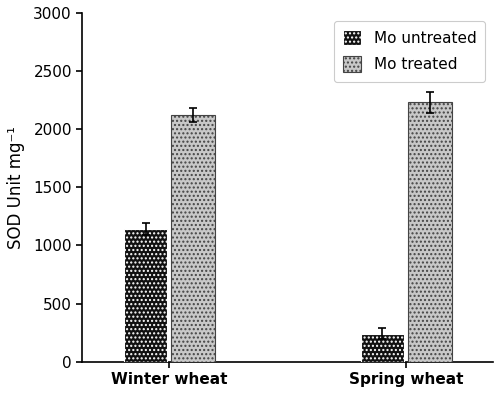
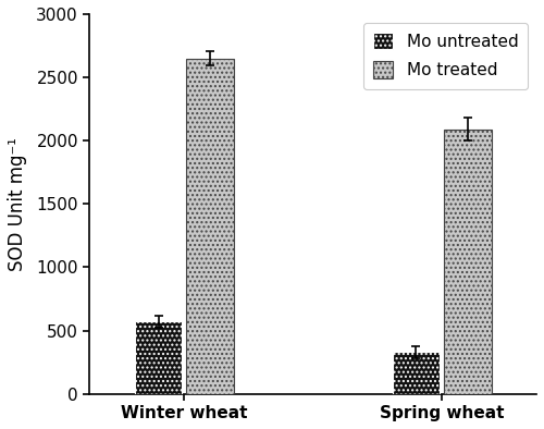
Mo untreated/Winter wheat: 1140 -> 570
Mo treated/Winter wheat: 2120 -> 2650
Mo untreated/Spring wheat: 240 -> 330
Mo treated/Spring wheat: 2230 -> 2090
